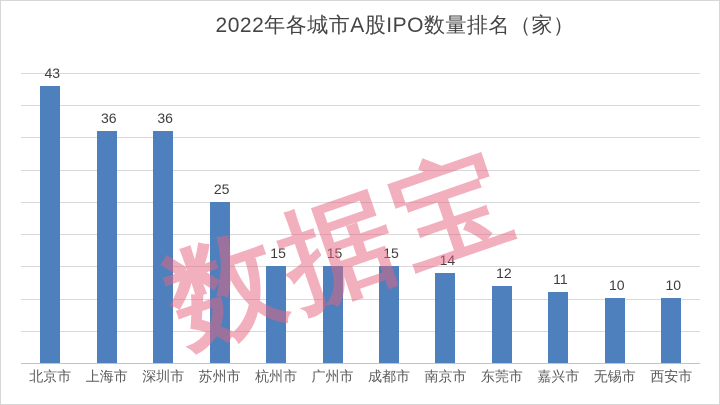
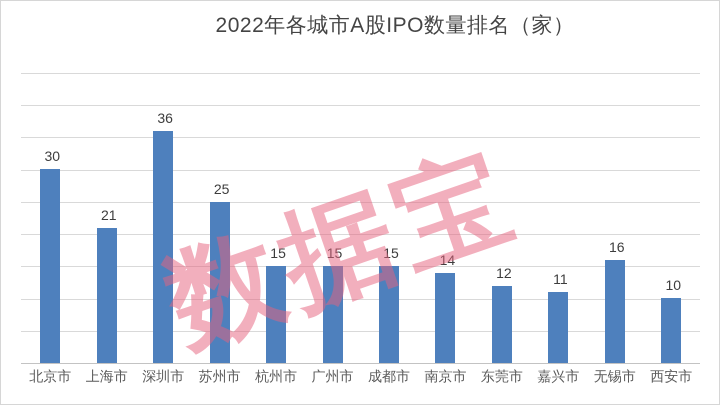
北京市: 43 -> 30
上海市: 36 -> 21
无锡市: 10 -> 16
